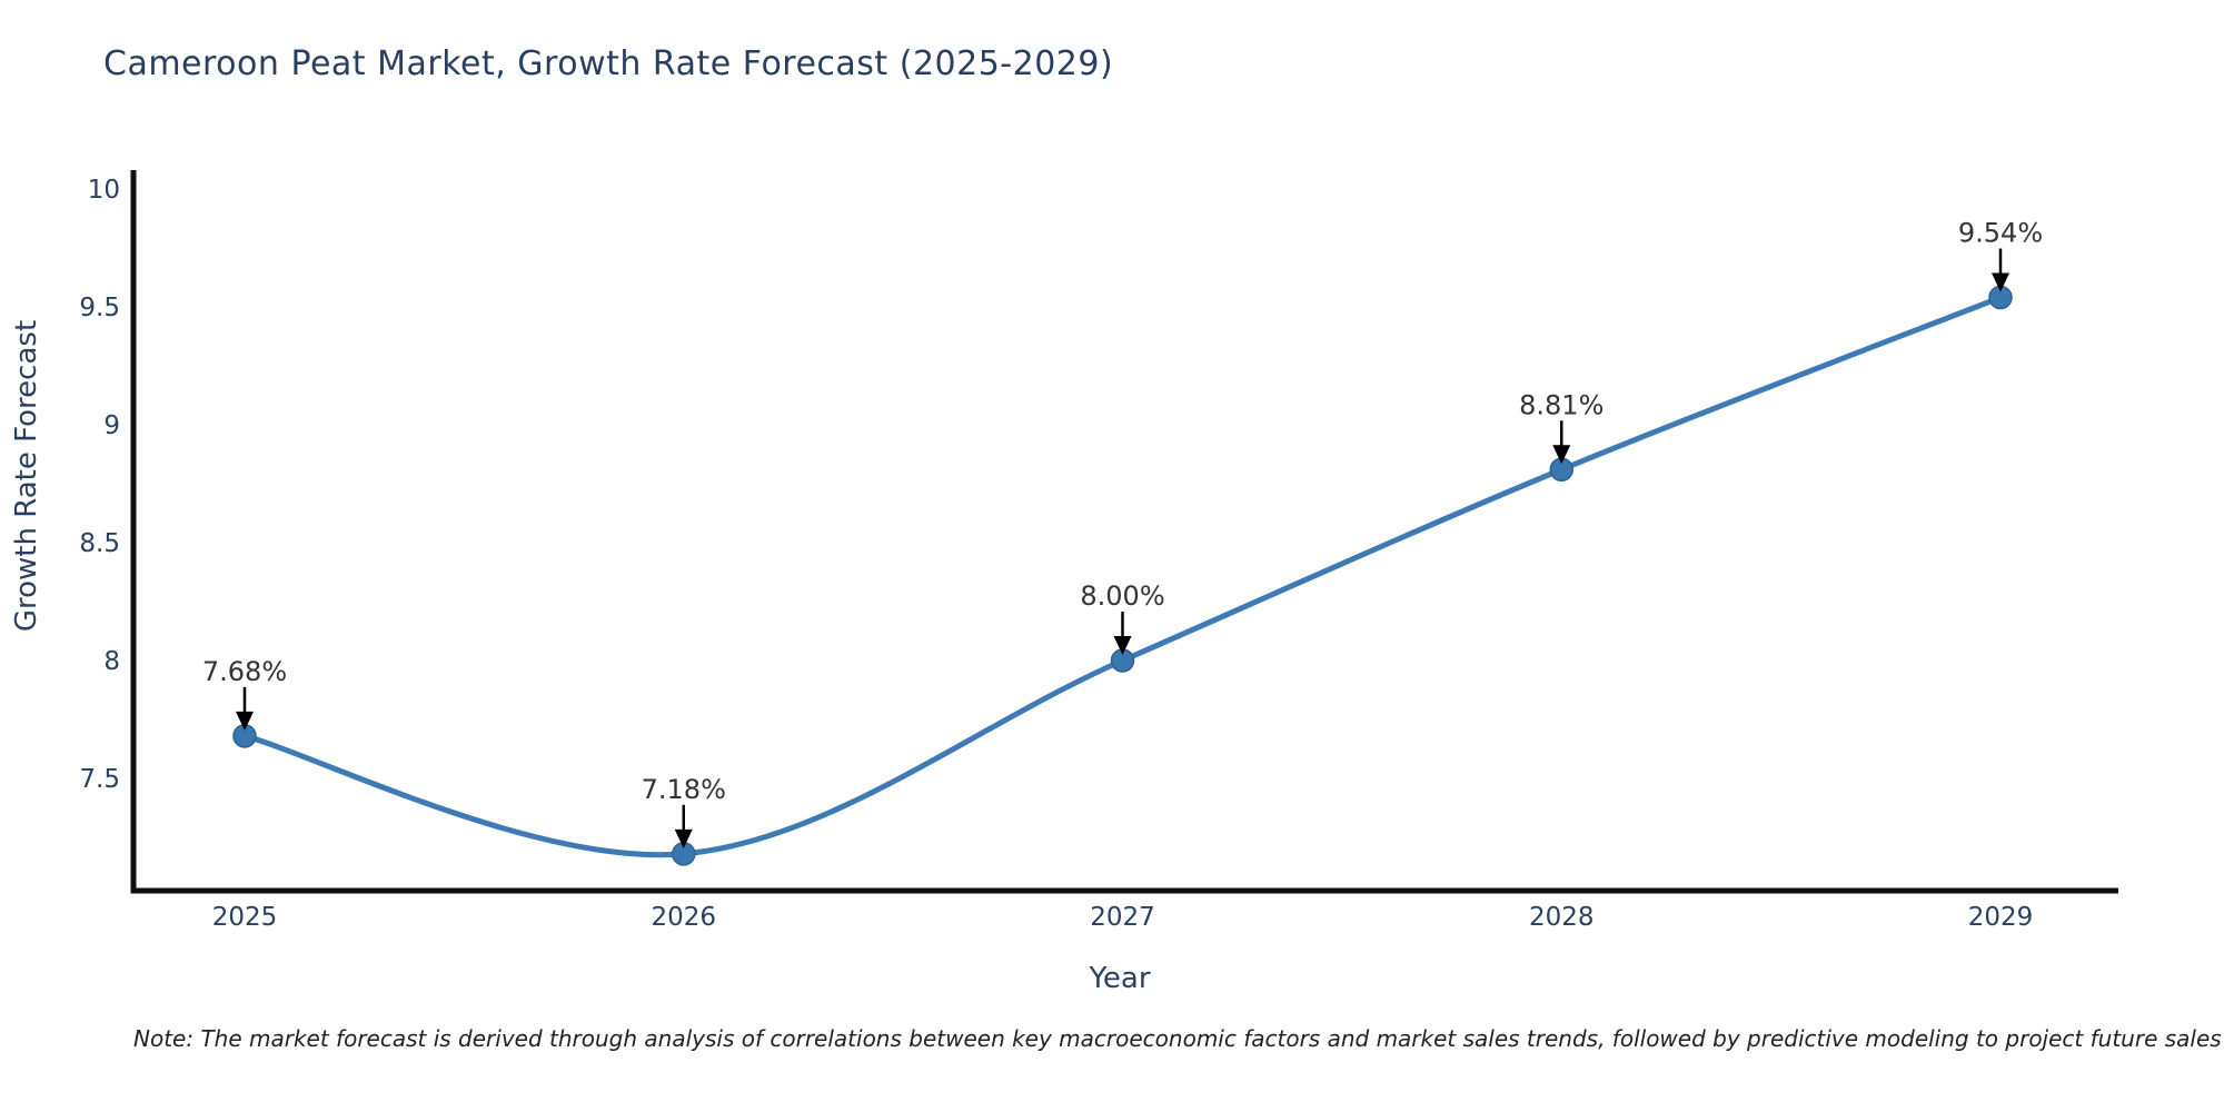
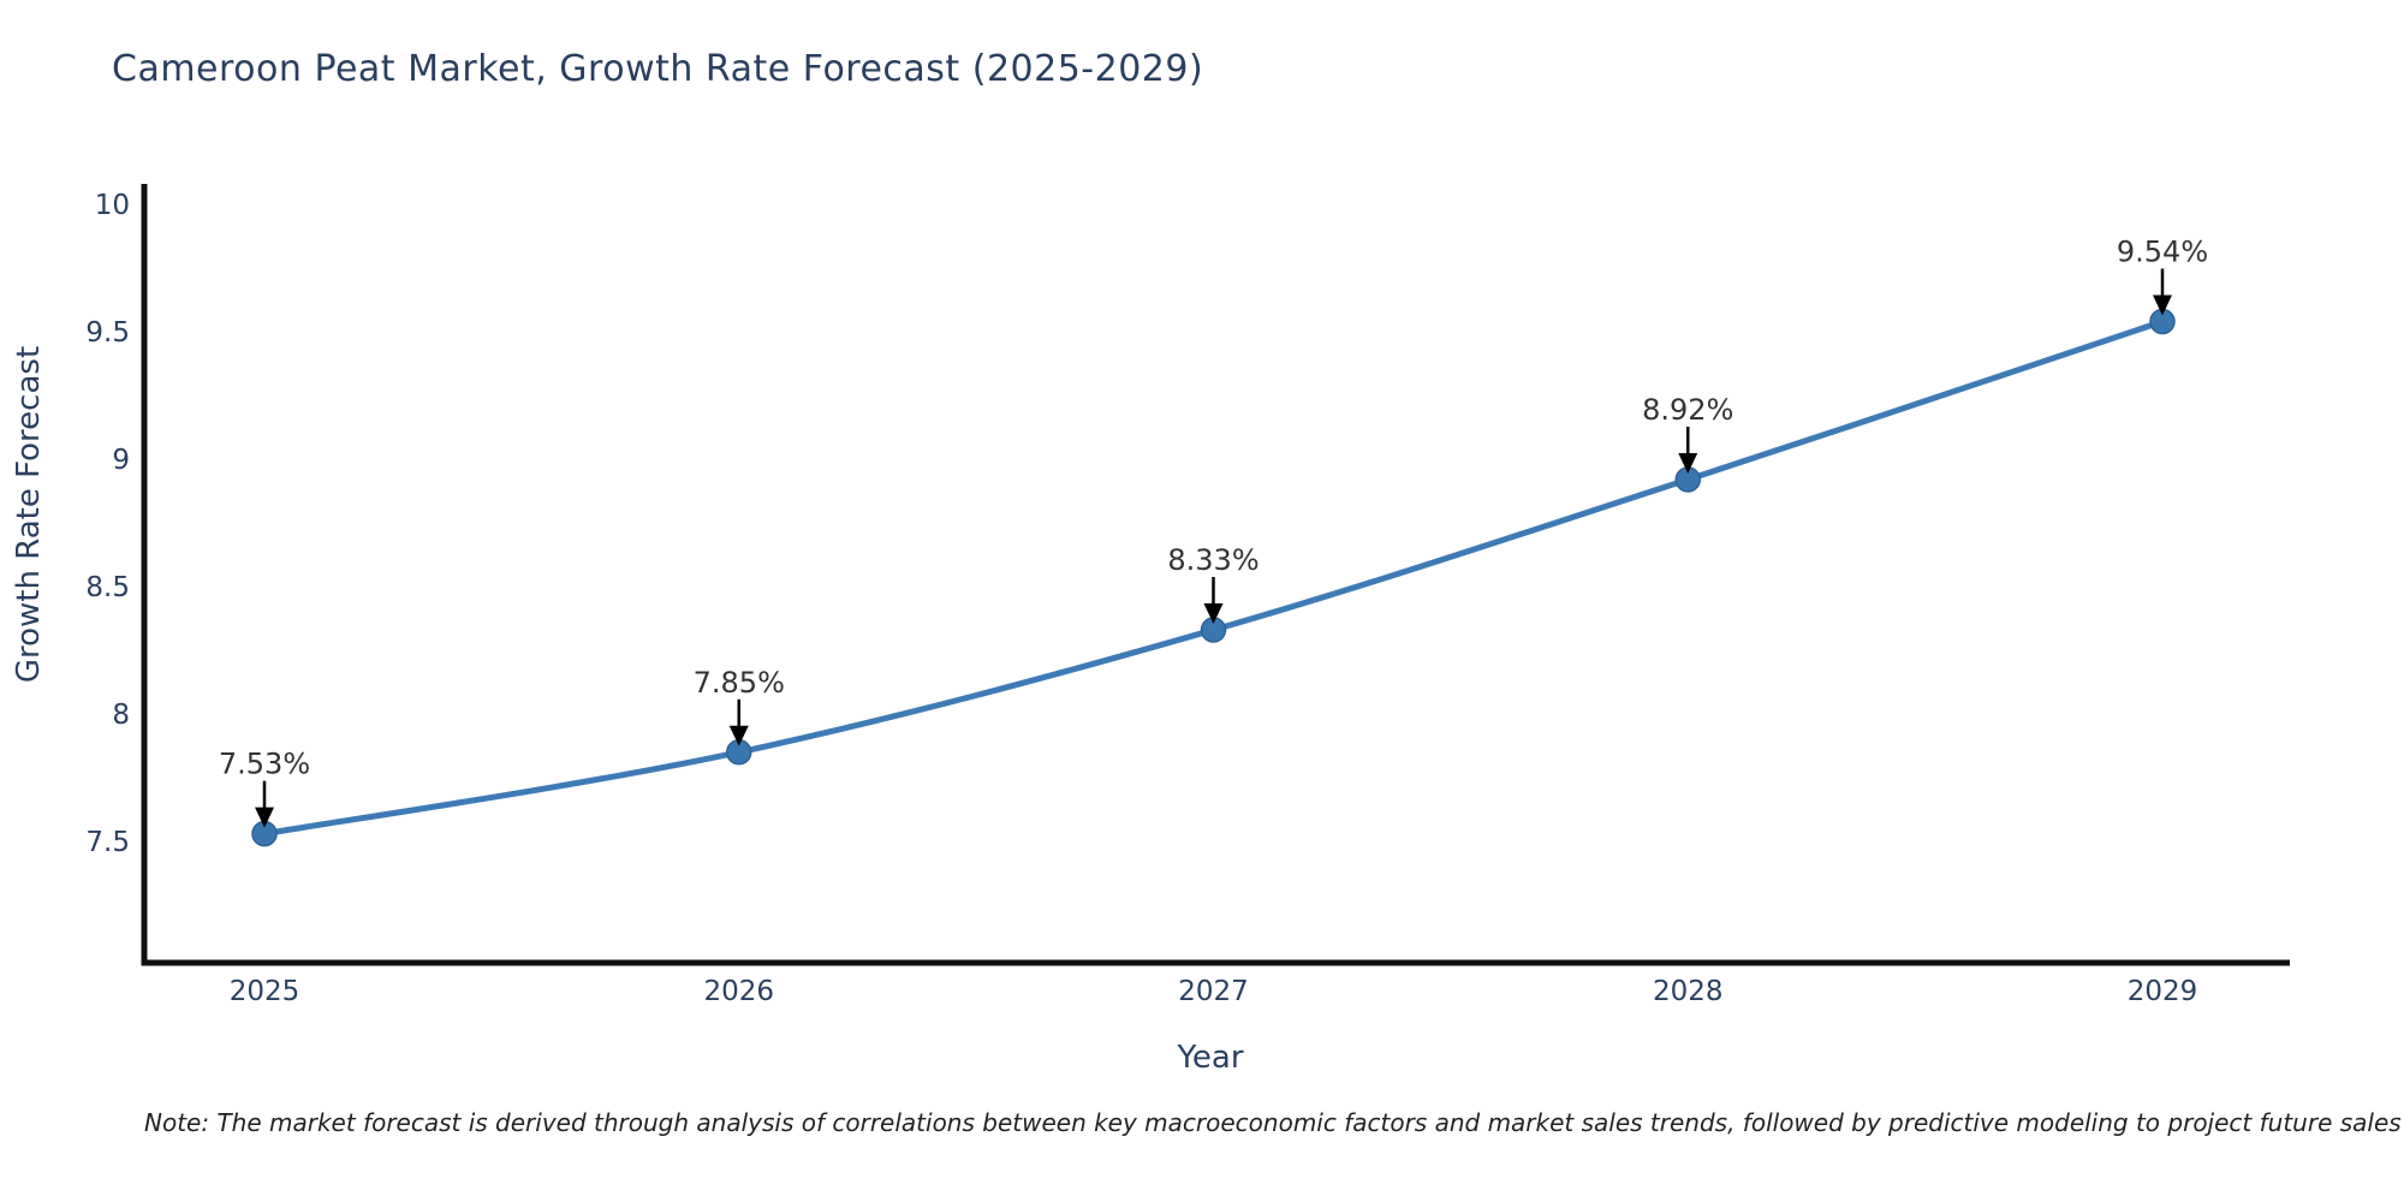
2025: 7.68% -> 7.53%
2026: 7.18% -> 7.85%
2027: 8.00% -> 8.33%
2028: 8.81% -> 8.92%
